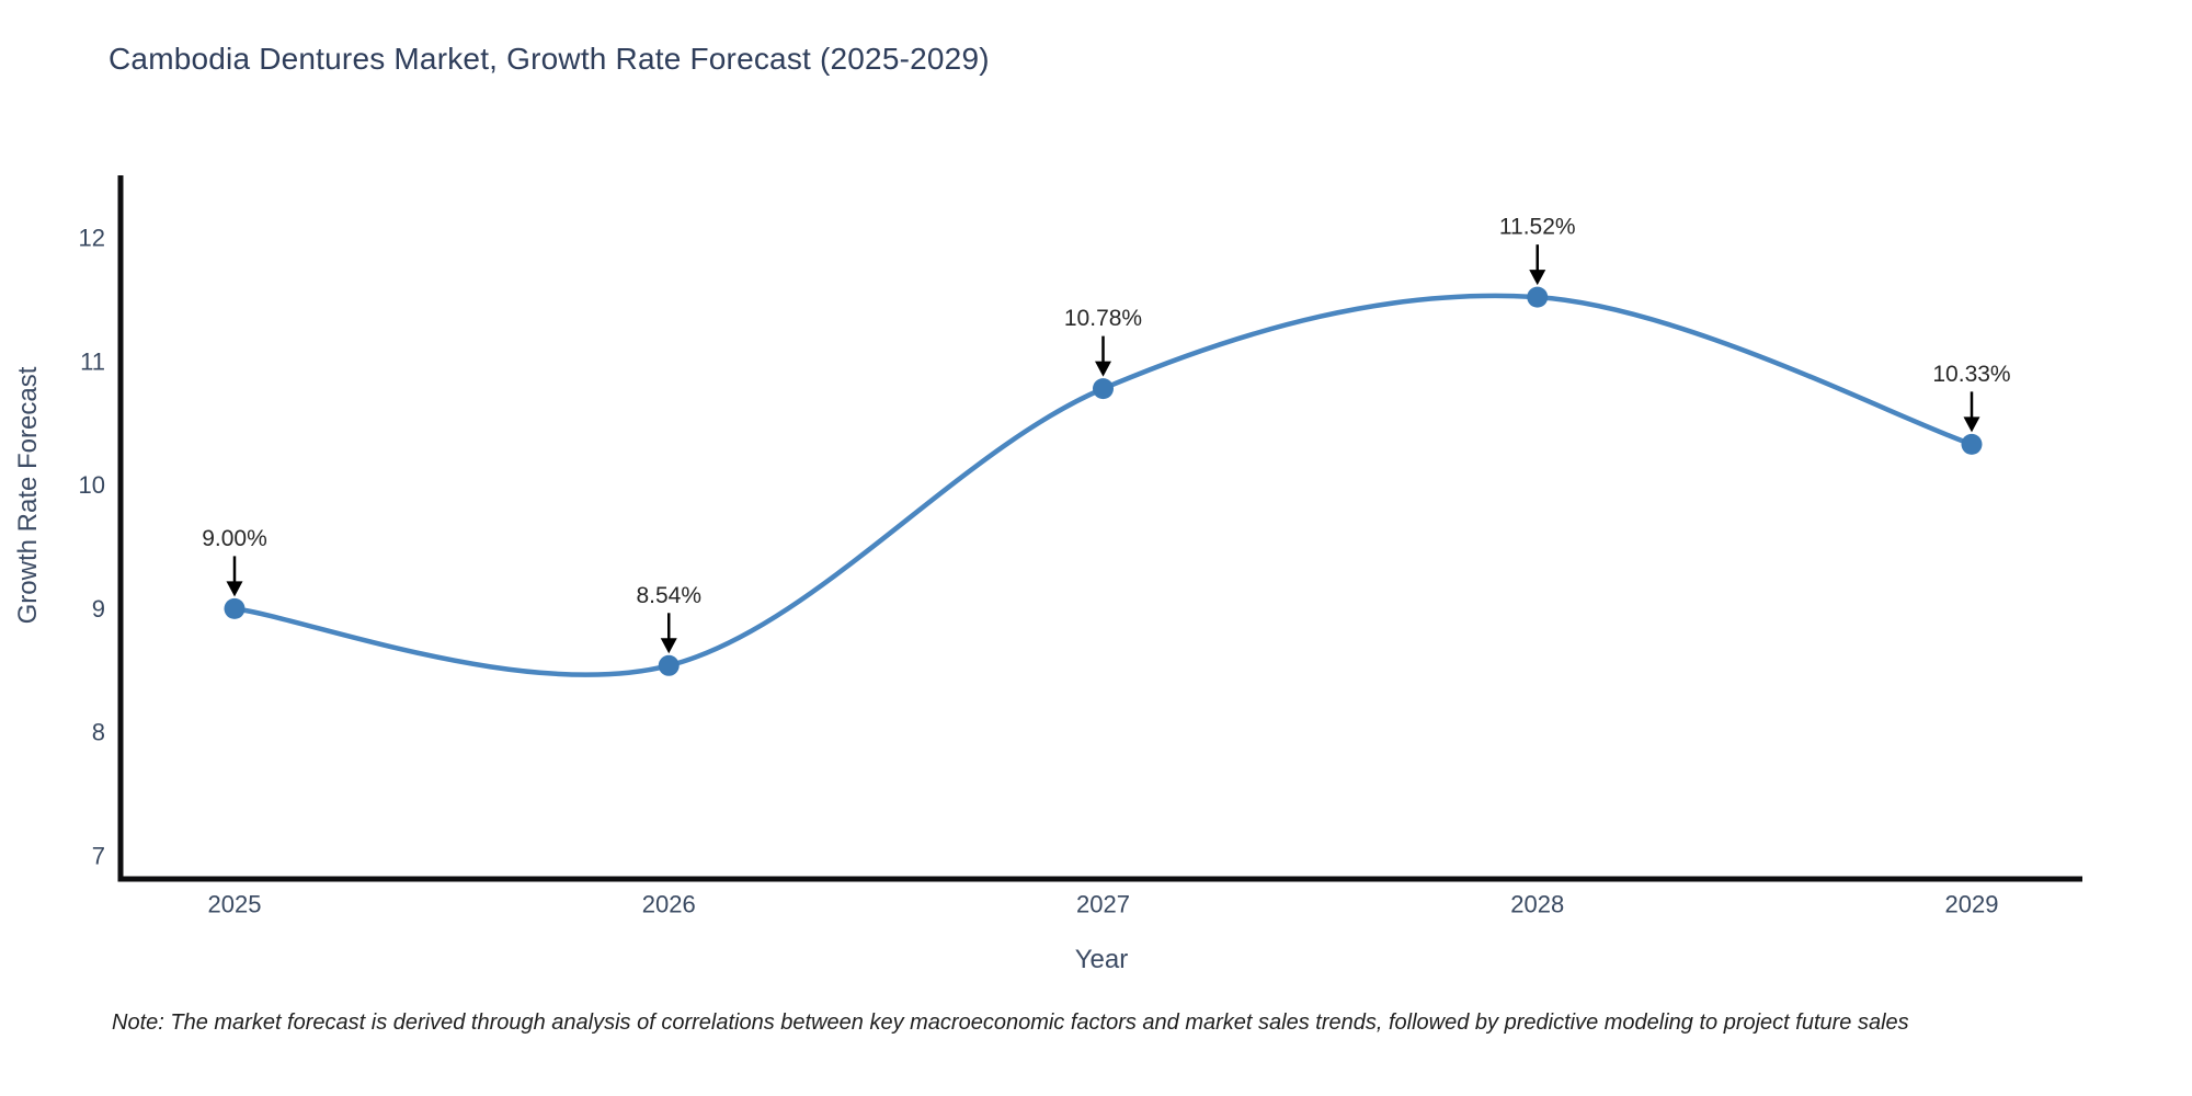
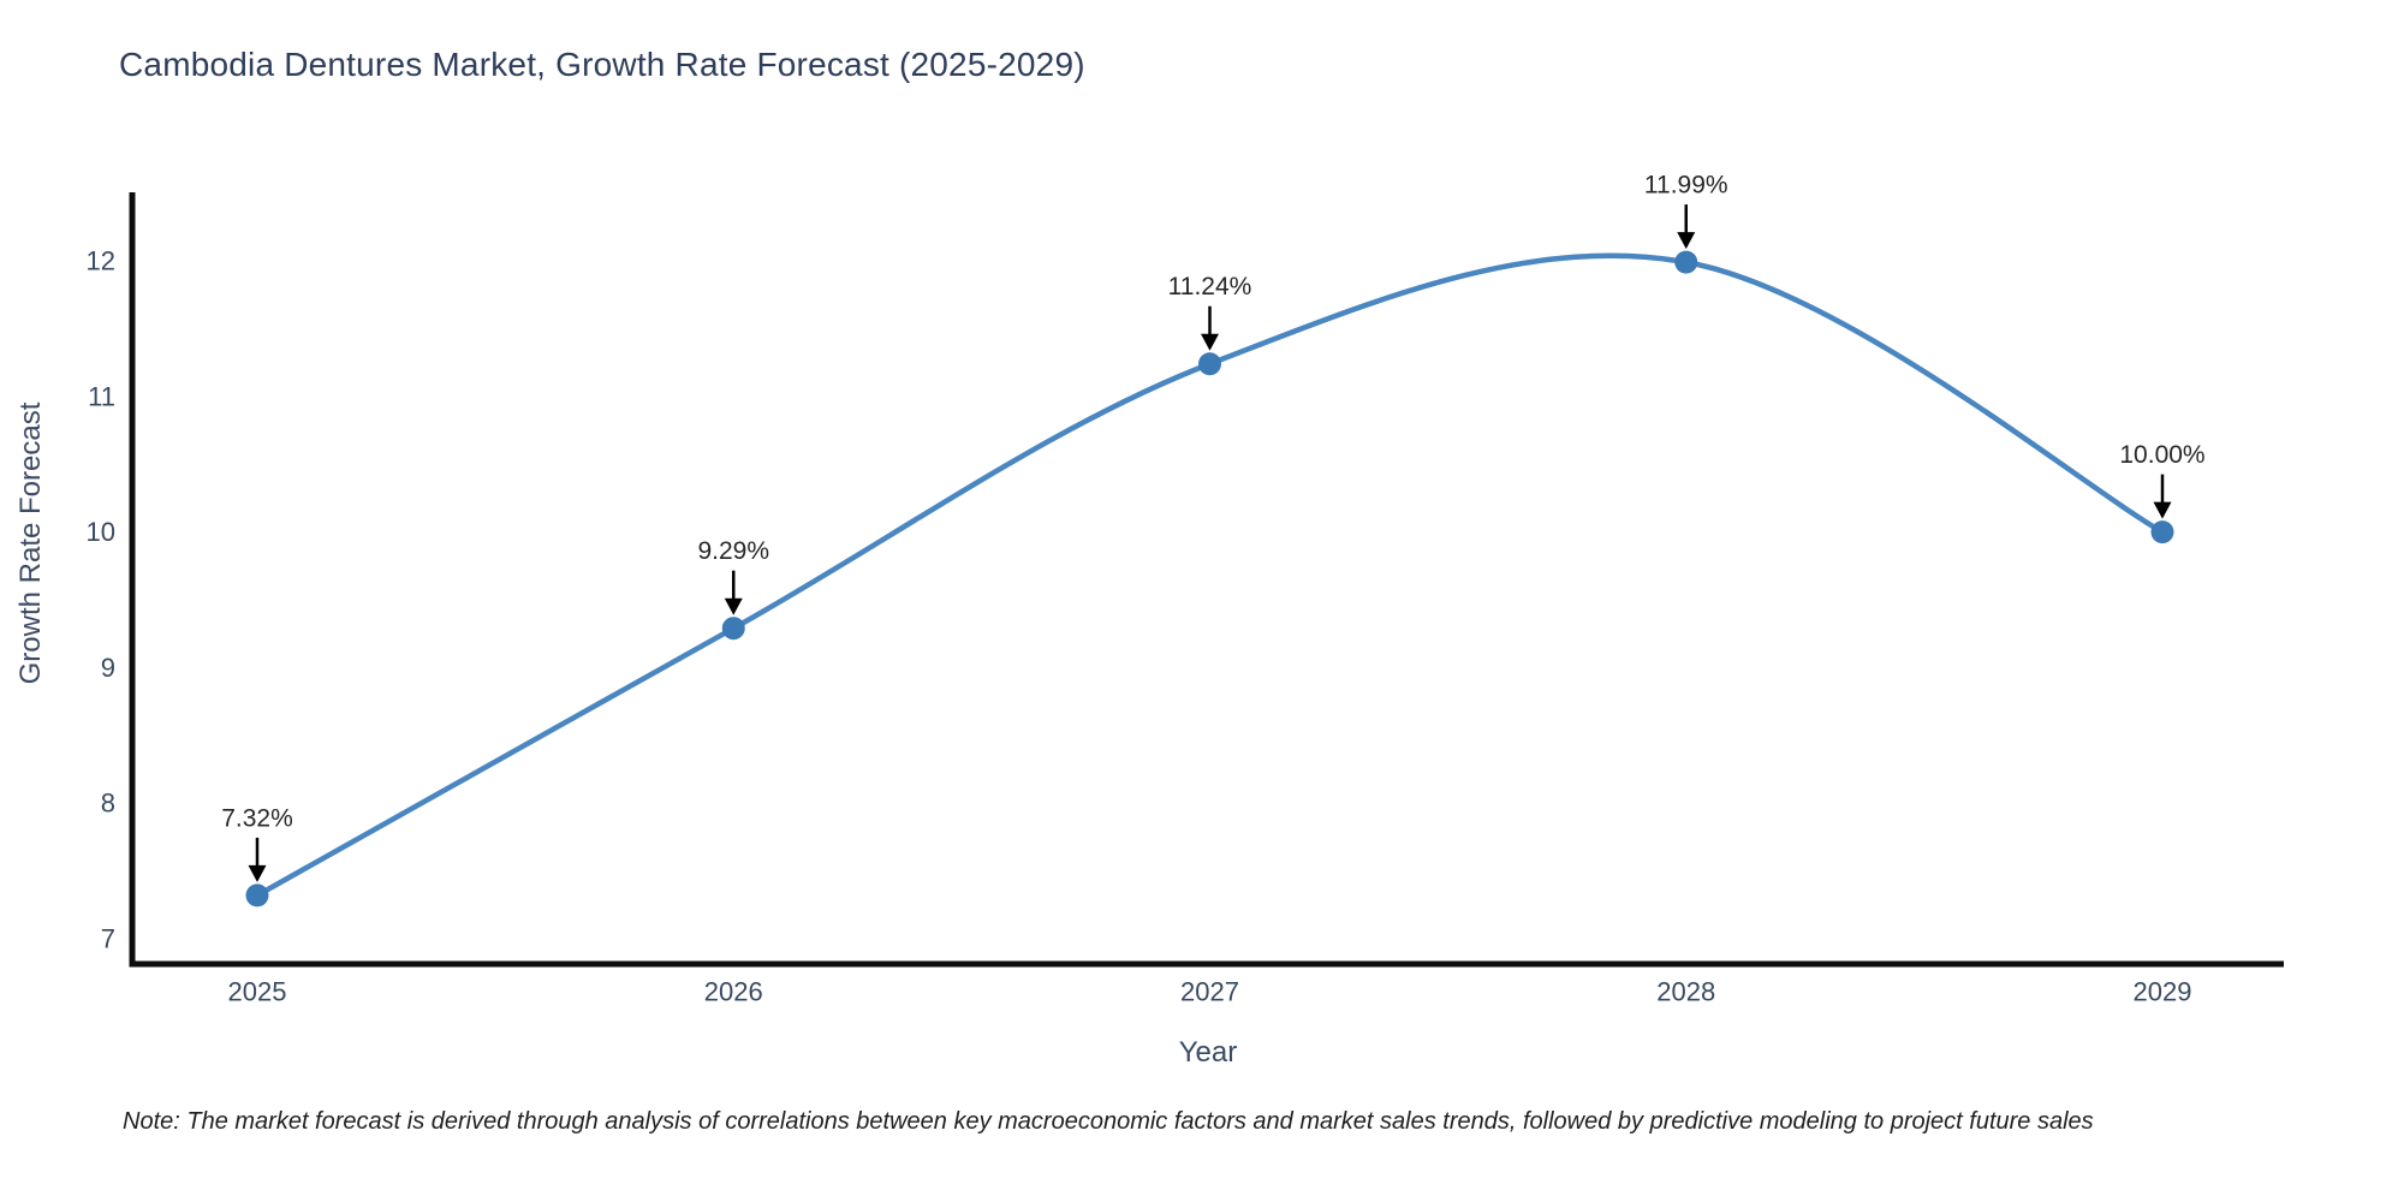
2025: 9.00% -> 7.32%
2026: 8.54% -> 9.29%
2027: 10.78% -> 11.24%
2028: 11.52% -> 11.99%
2029: 10.33% -> 10.00%
